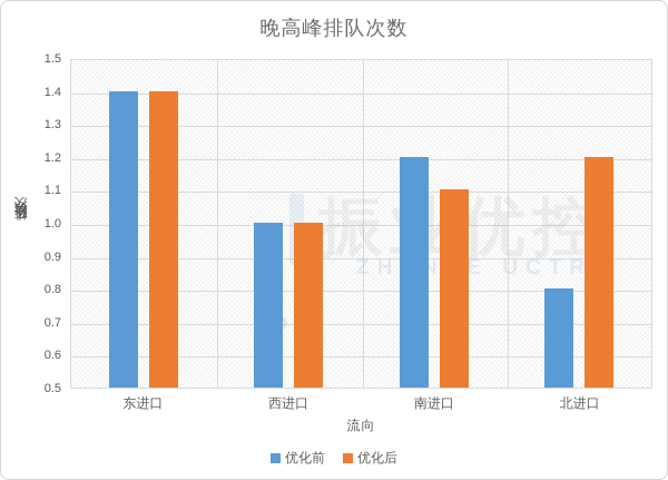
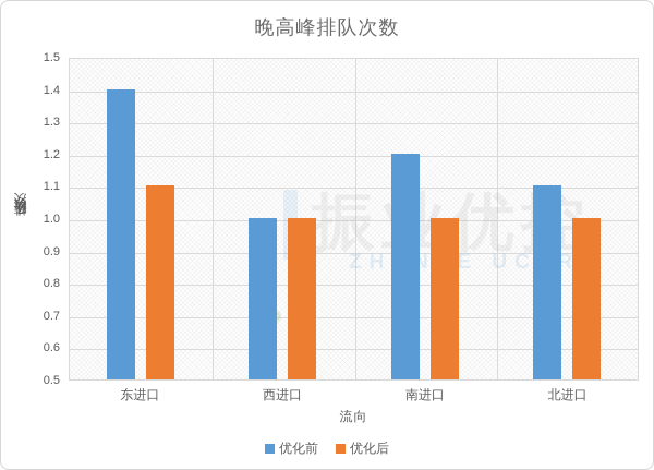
优化后/东进口: 1.4 -> 1.1
优化后/南进口: 1.1 -> 1.0
优化前/北进口: 0.8 -> 1.1
优化后/北进口: 1.2 -> 1.0
